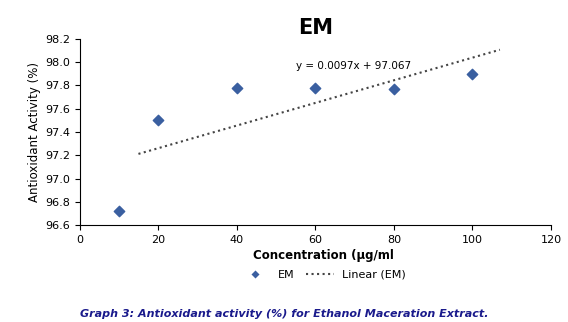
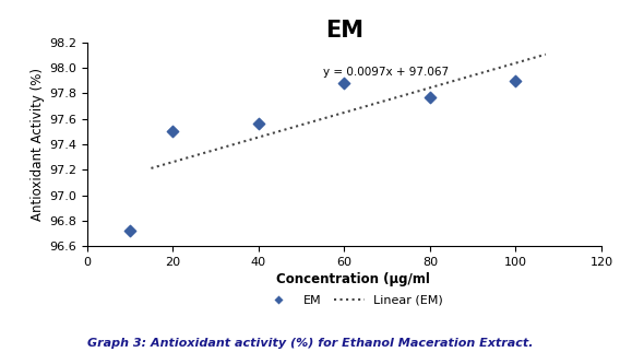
EM/40: 97.78 -> 97.56
EM/60: 97.78 -> 97.88
